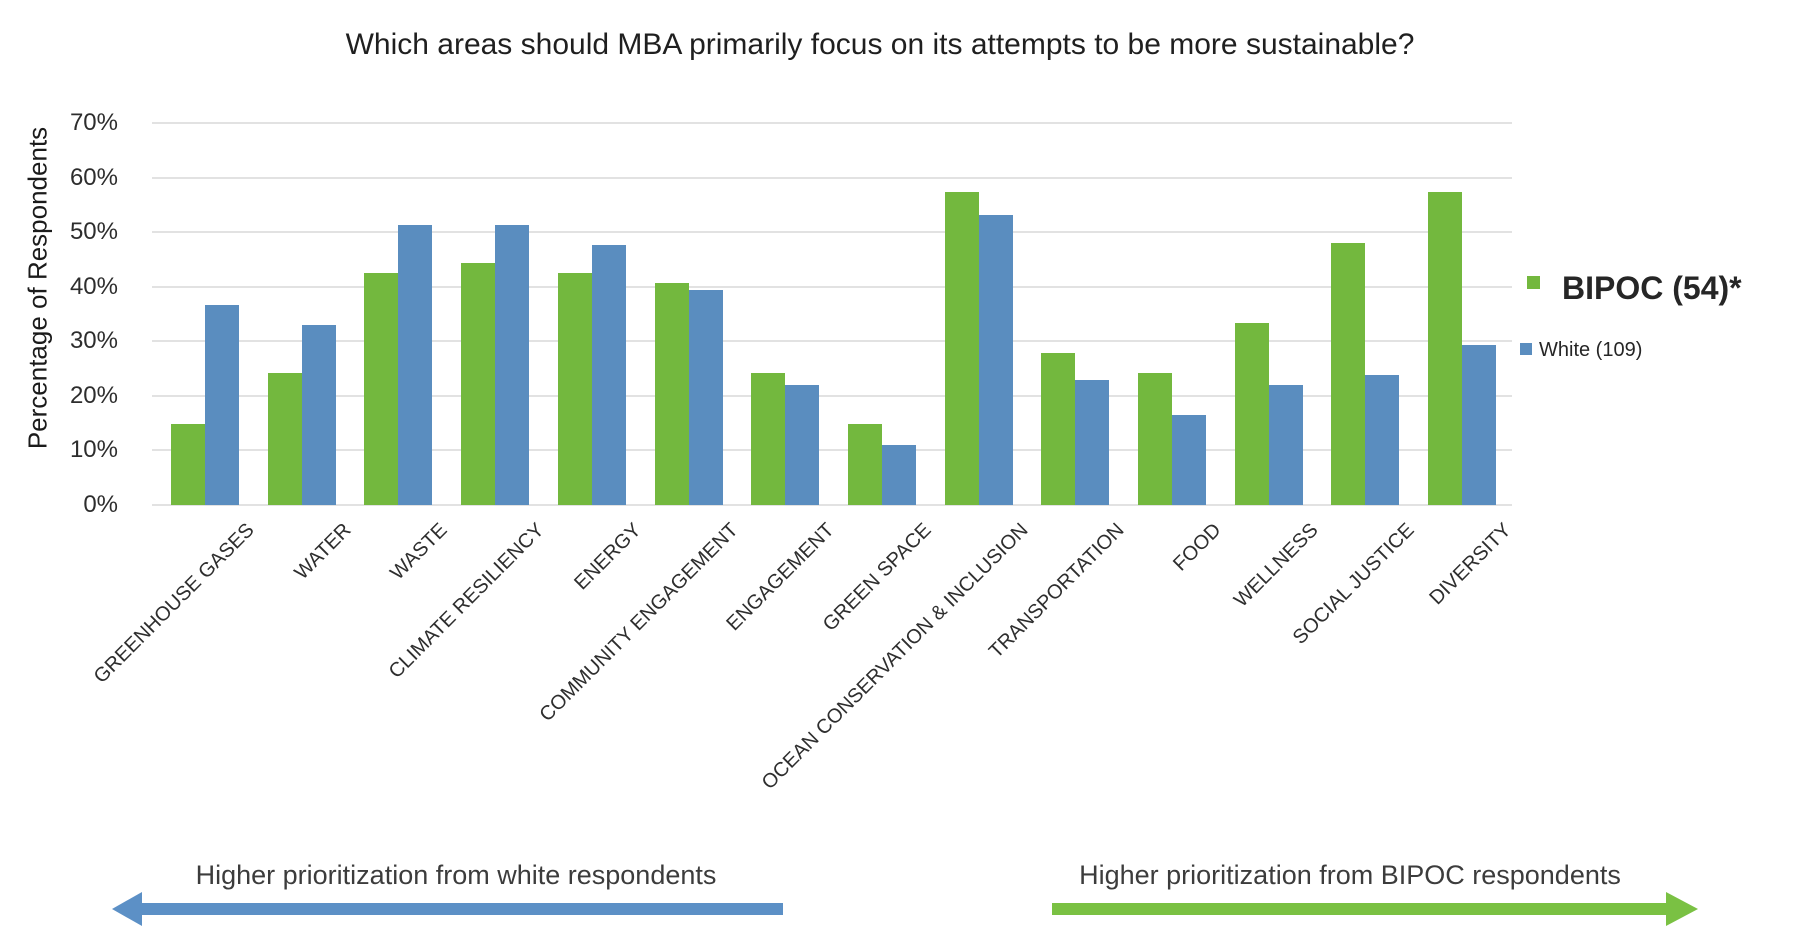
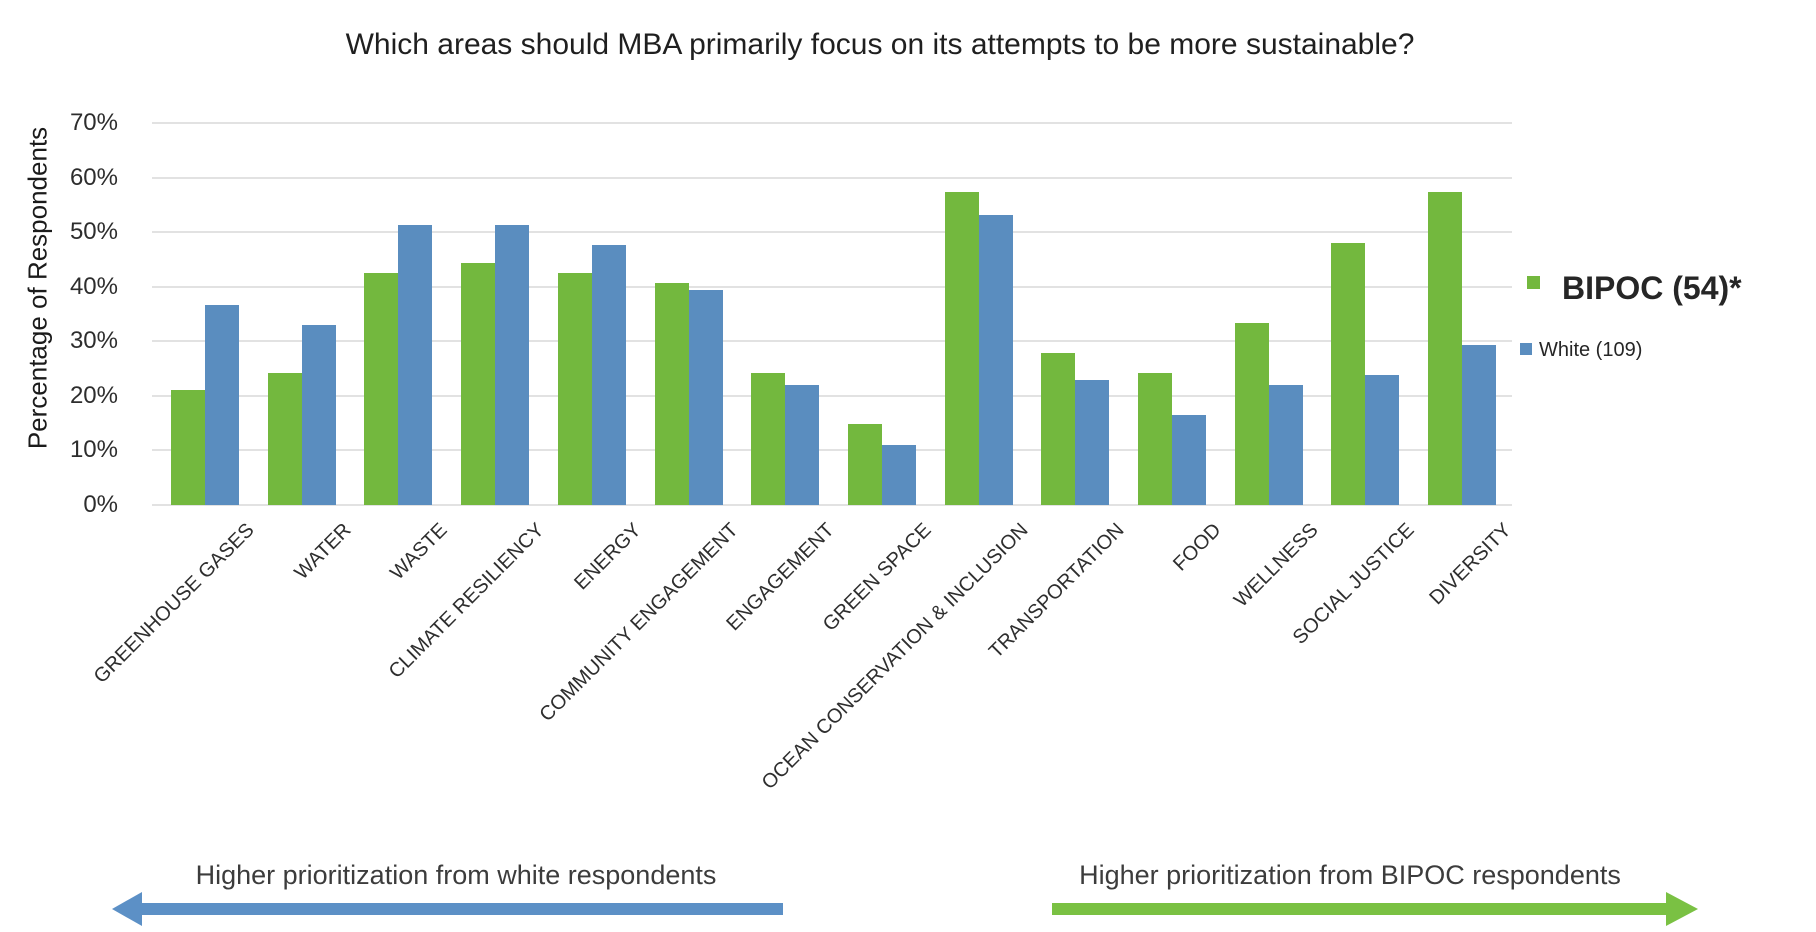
BIPOC (54)*/GREENHOUSE GASES: 15% -> 21%
